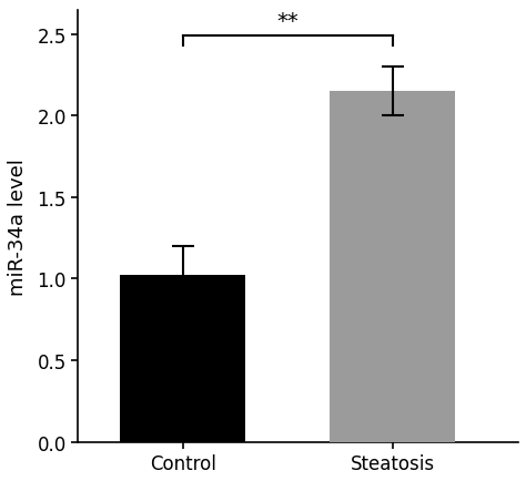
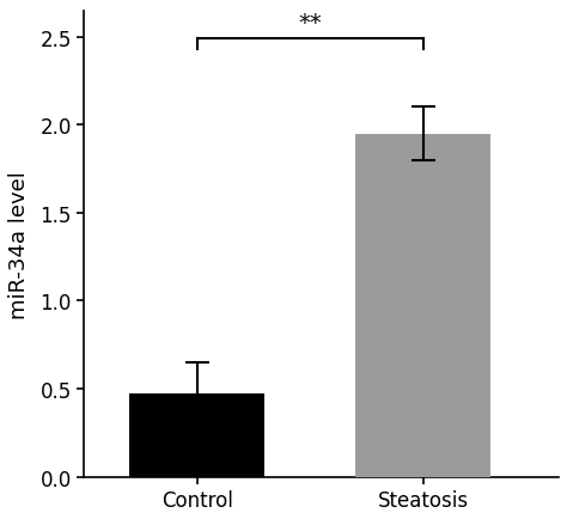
Control: 1.02 -> 0.47
Steatosis: 2.15 -> 1.95
